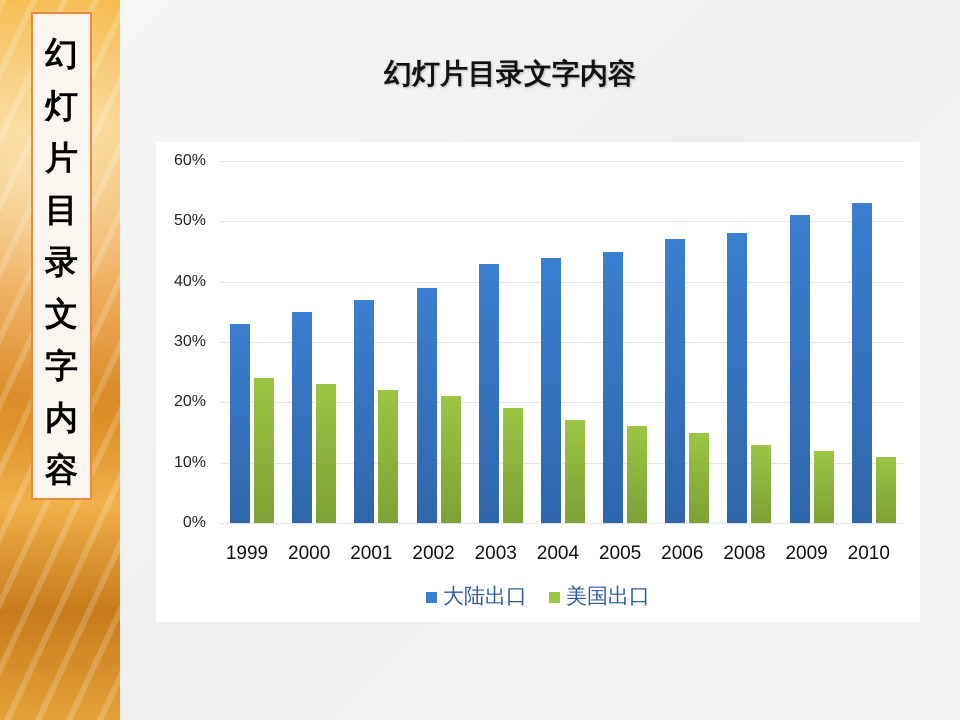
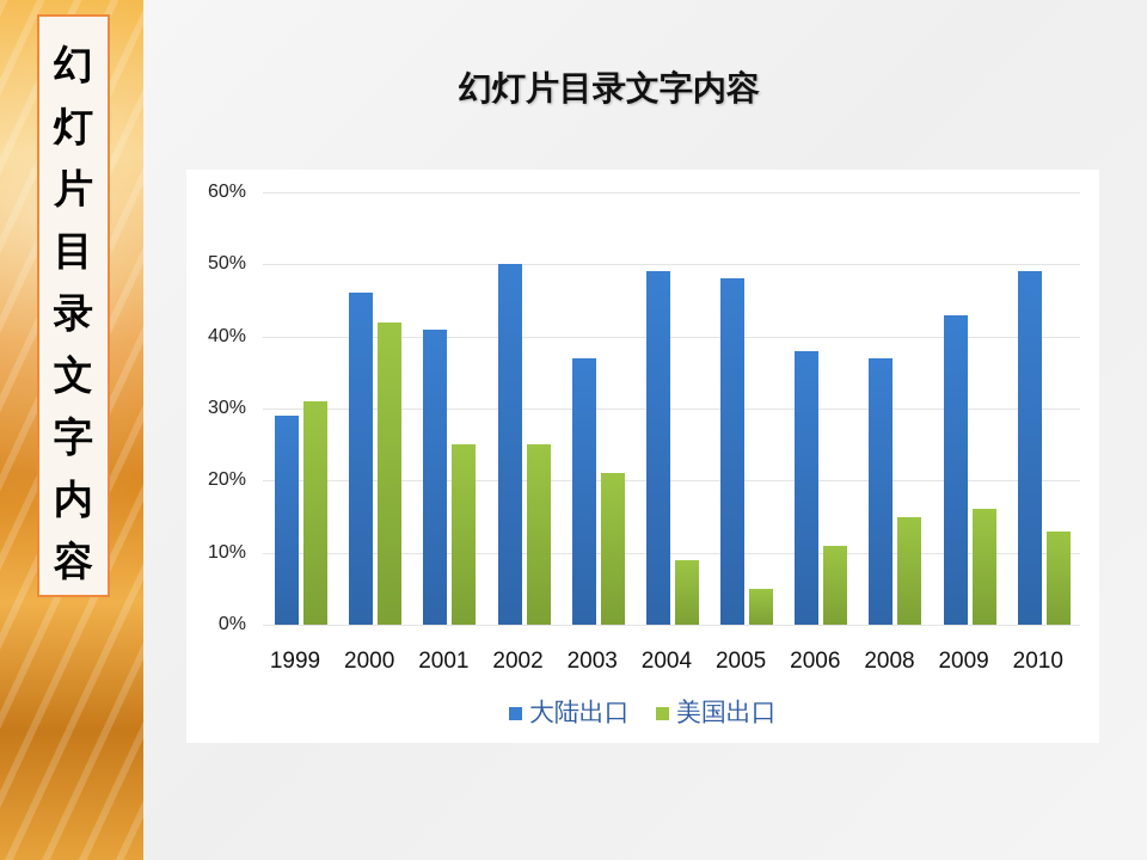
大陆出口/1999: 33% -> 29%
美国出口/1999: 24% -> 31%
大陆出口/2000: 35% -> 46%
美国出口/2000: 23% -> 42%
大陆出口/2001: 37% -> 41%
美国出口/2001: 22% -> 25%
大陆出口/2002: 39% -> 50%
美国出口/2002: 21% -> 25%
大陆出口/2003: 43% -> 37%
美国出口/2003: 19% -> 21%
大陆出口/2004: 44% -> 49%
美国出口/2004: 17% -> 9%
大陆出口/2005: 45% -> 48%
美国出口/2005: 16% -> 5%
大陆出口/2006: 47% -> 38%
美国出口/2006: 15% -> 11%
大陆出口/2008: 48% -> 37%
美国出口/2008: 13% -> 15%
大陆出口/2009: 51% -> 43%
美国出口/2009: 12% -> 16%
大陆出口/2010: 53% -> 49%
美国出口/2010: 11% -> 13%
